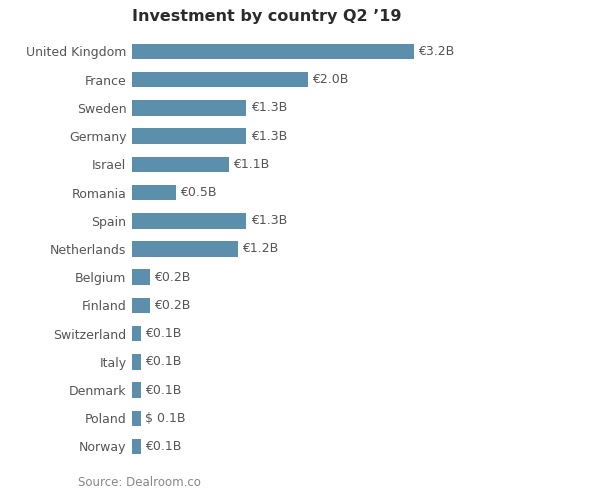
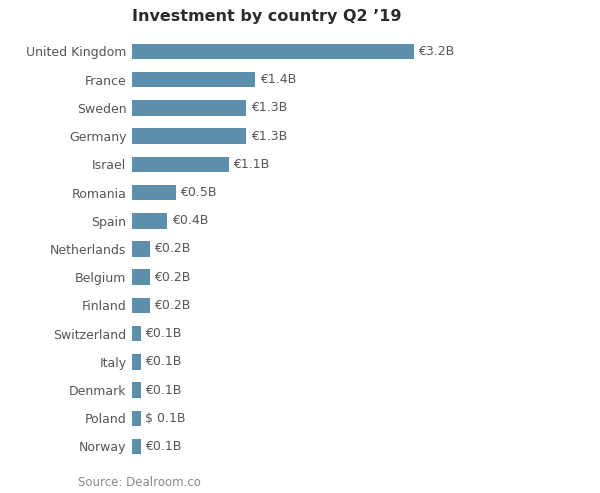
France: €2.0B -> €1.4B
Spain: €1.3B -> €0.4B
Netherlands: €1.2B -> €0.2B
